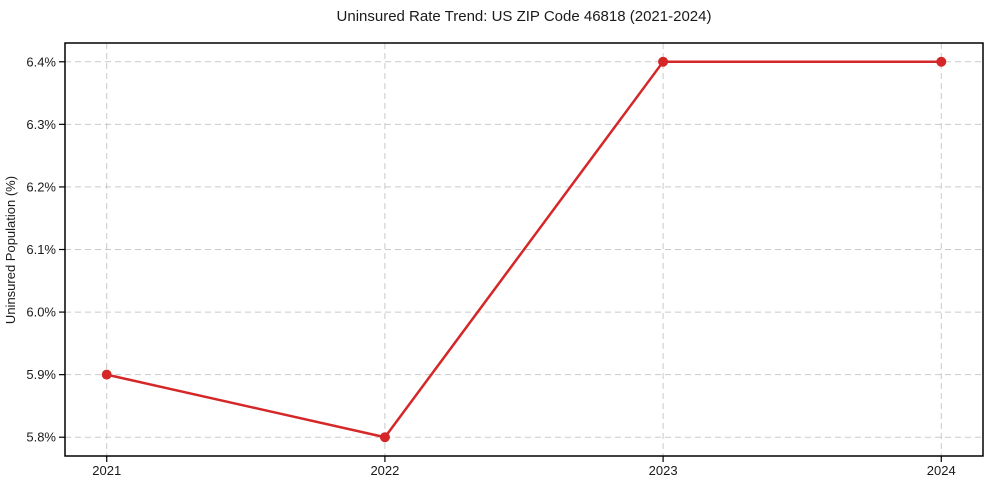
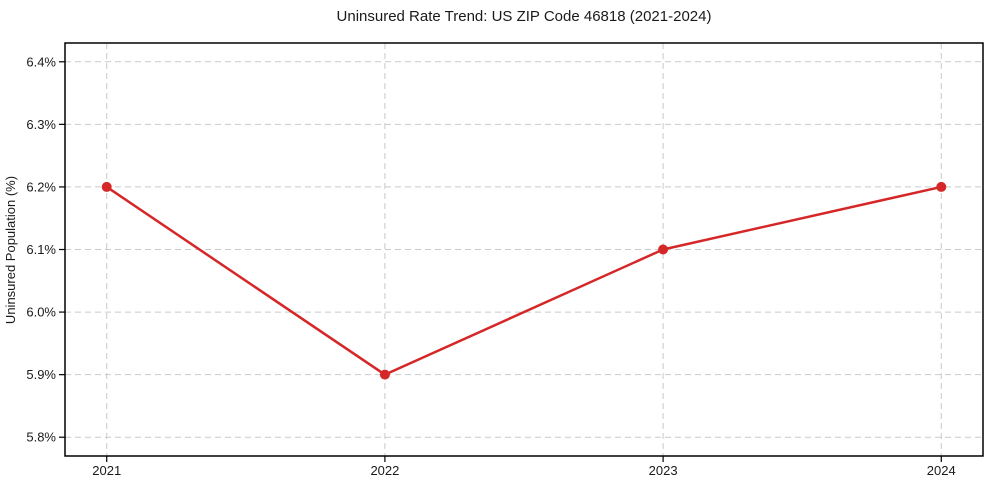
2021: 5.9% -> 6.2%
2022: 5.8% -> 5.9%
2023: 6.4% -> 6.1%
2024: 6.4% -> 6.2%
